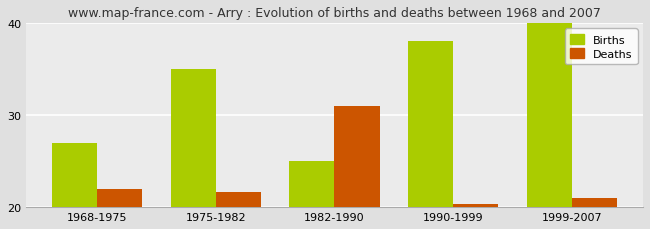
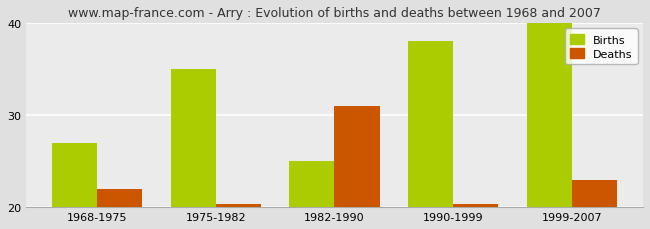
Deaths/1975-1982: 21.6 -> 20.3
Deaths/1999-2007: 21.0 -> 23.0
